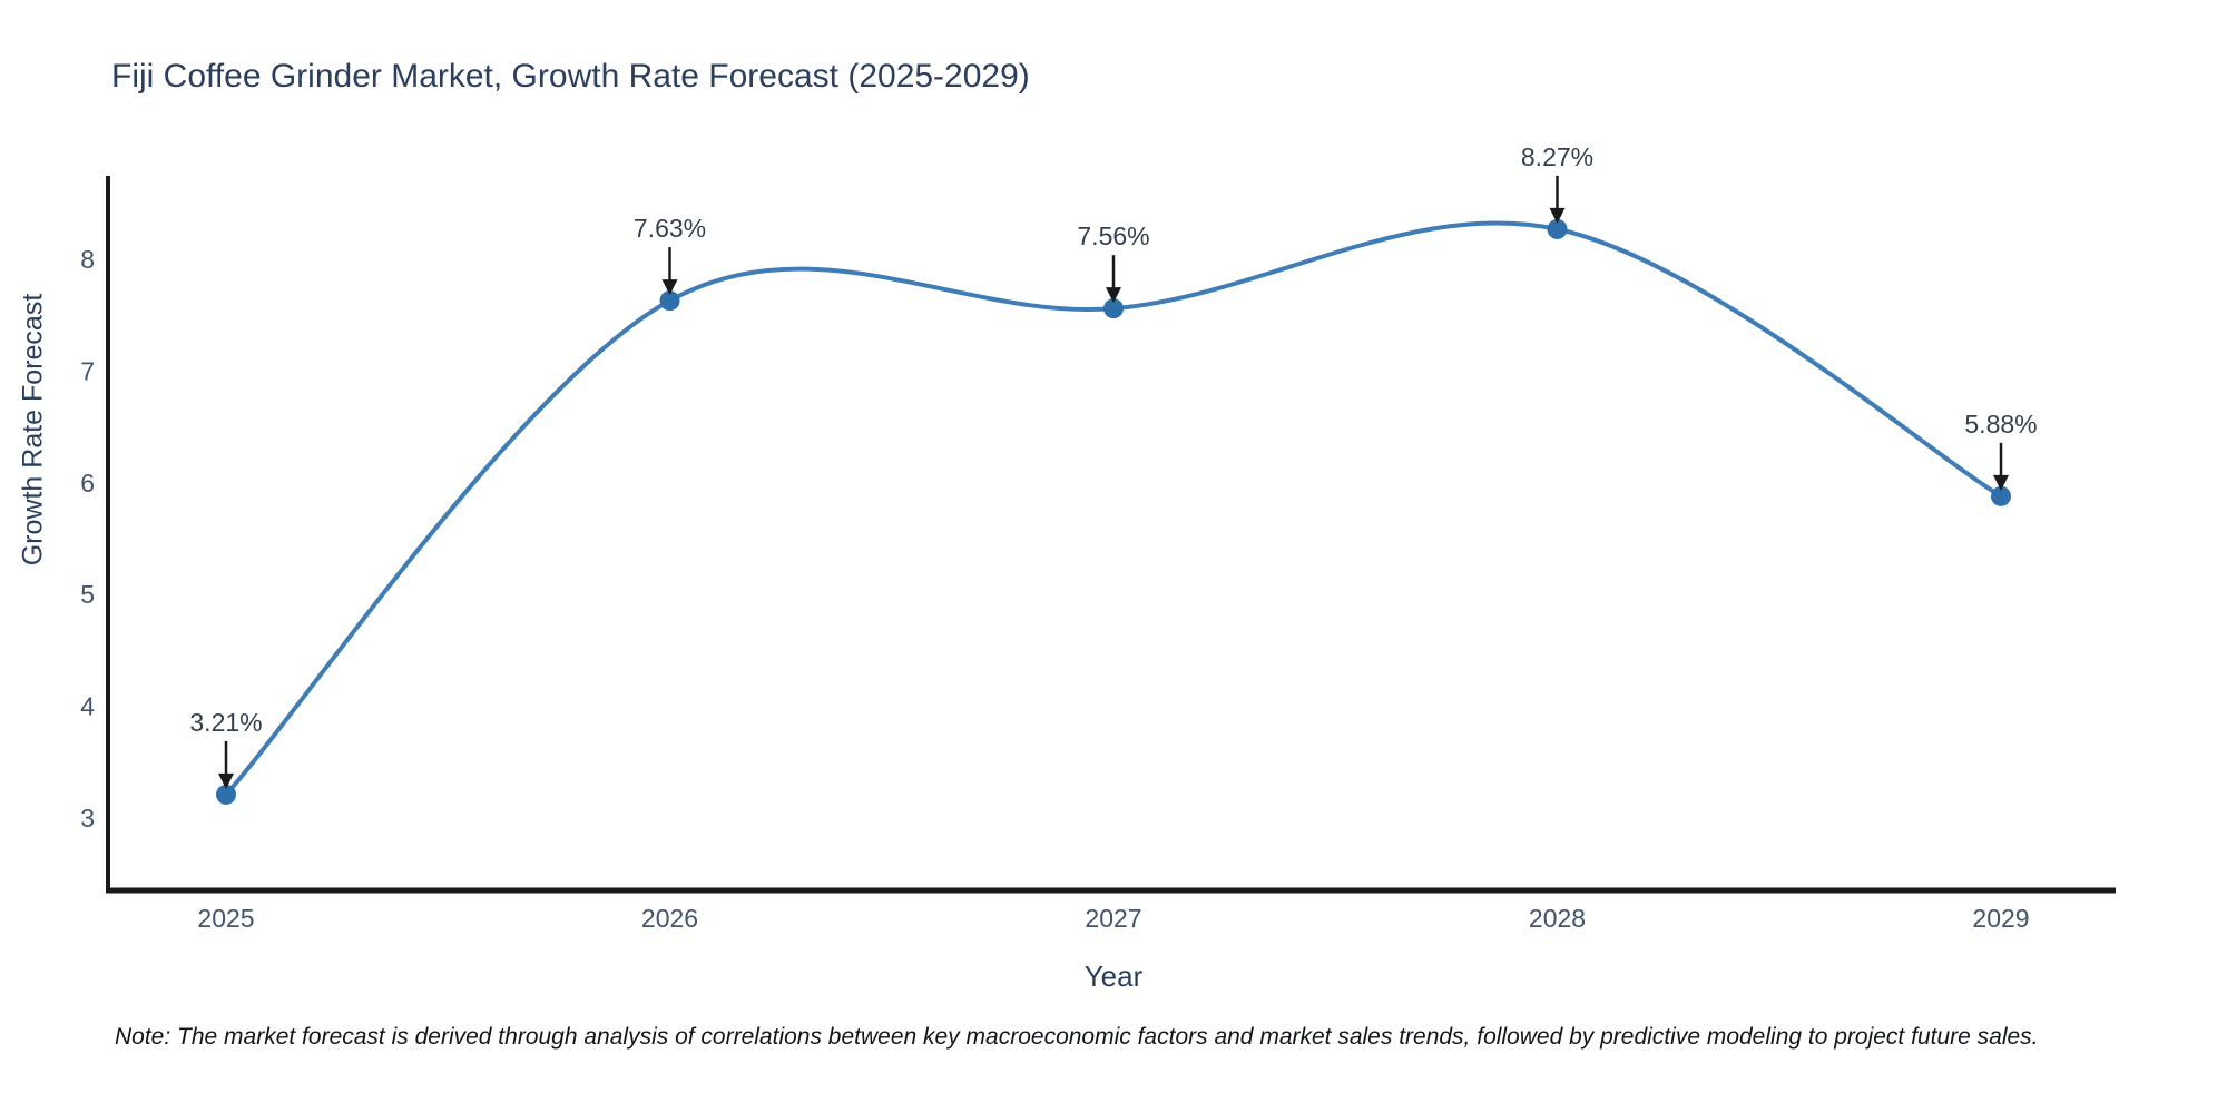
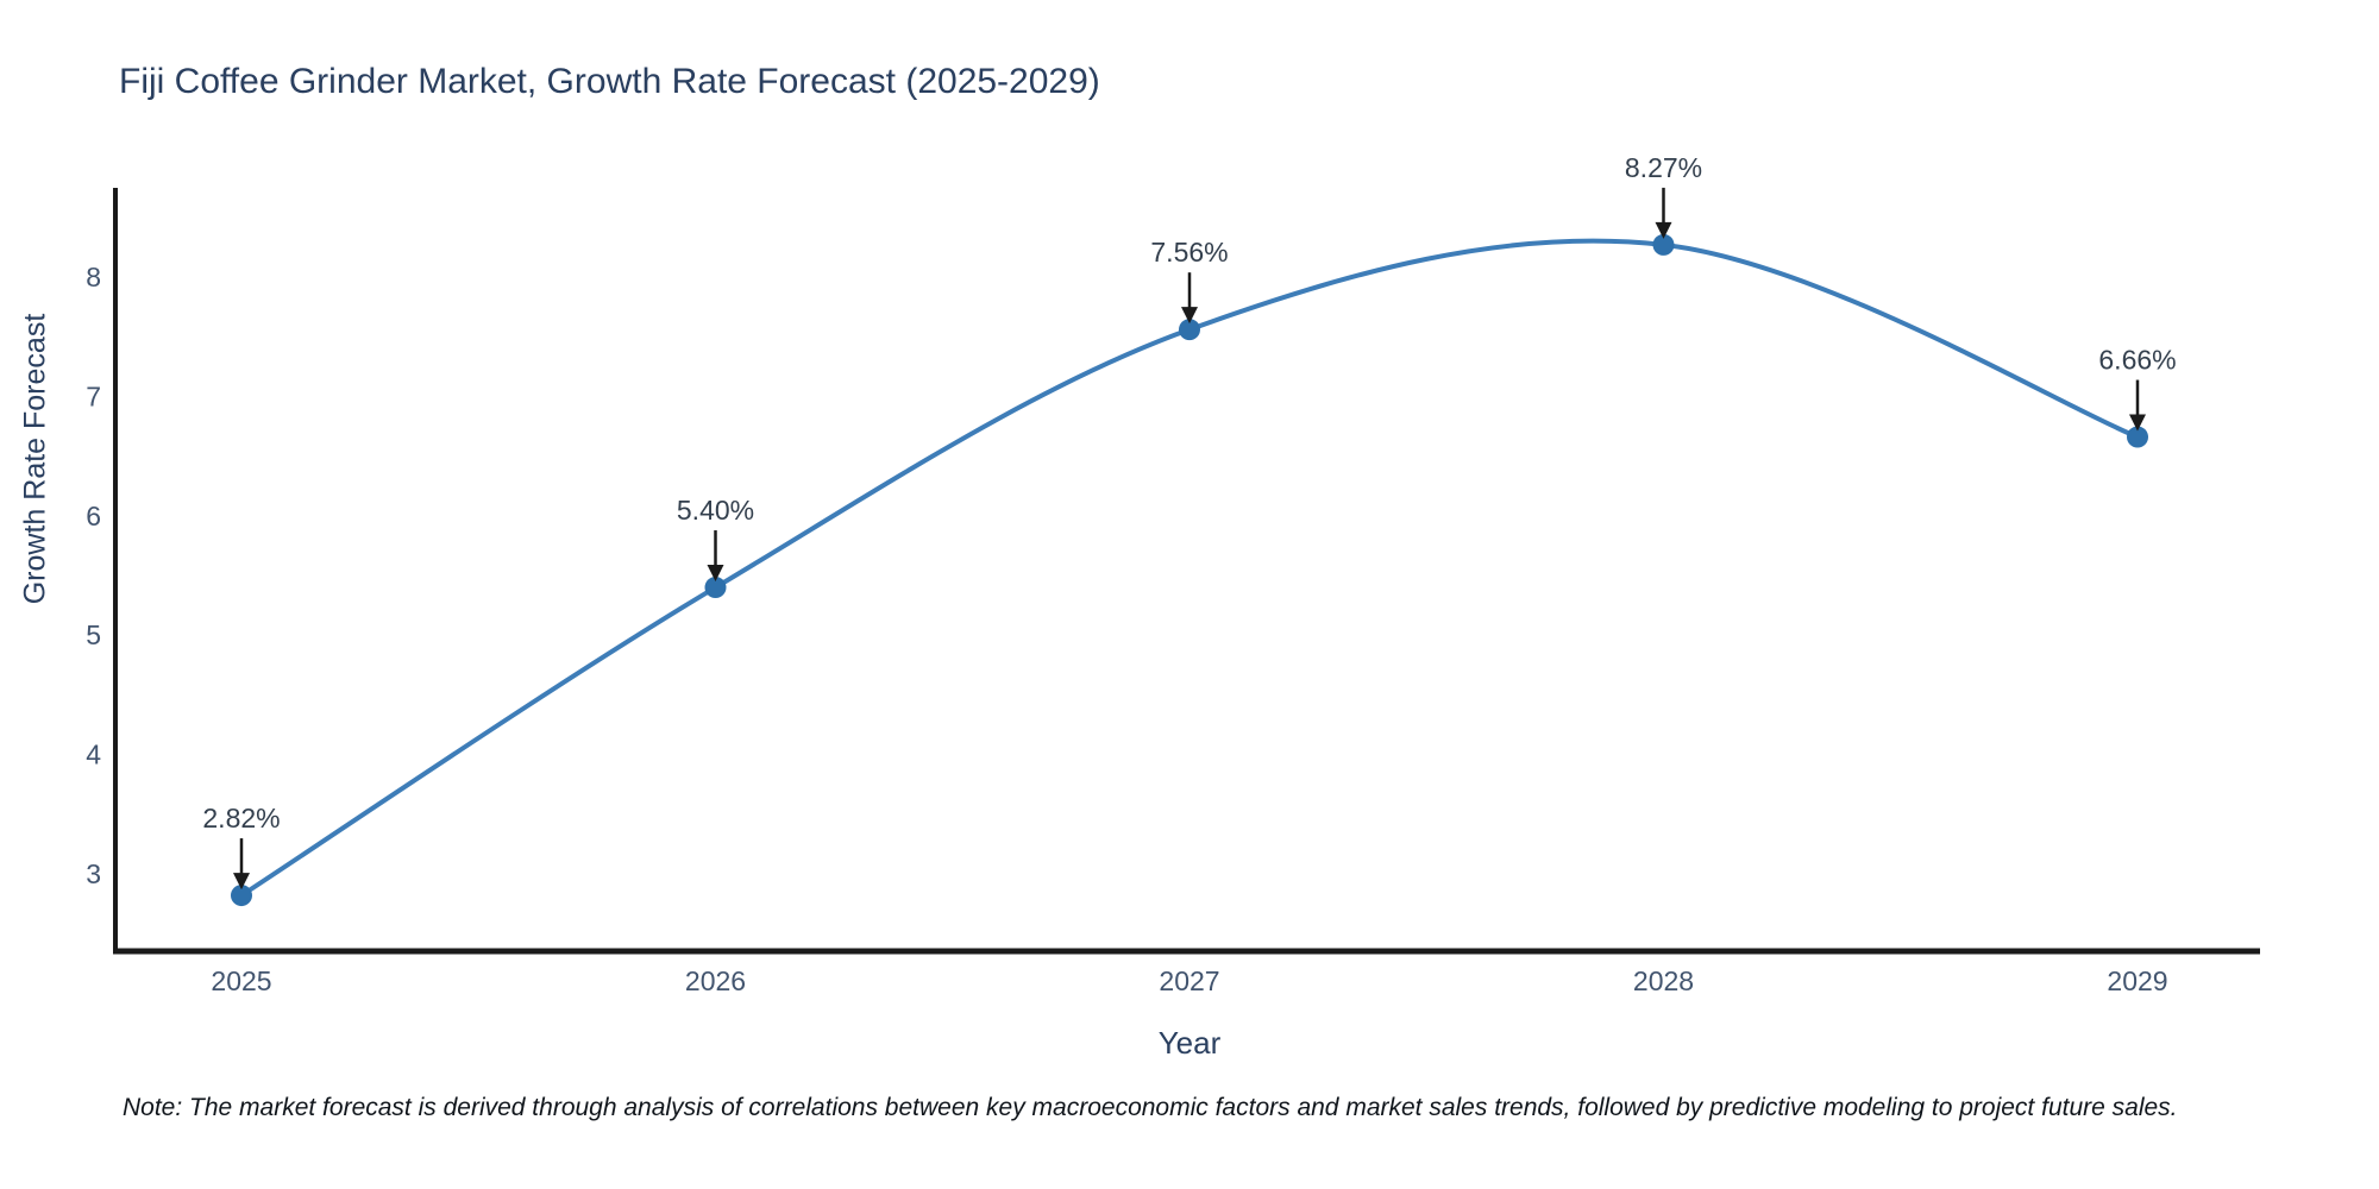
2025: 3.21% -> 2.82%
2026: 7.63% -> 5.40%
2029: 5.88% -> 6.66%
